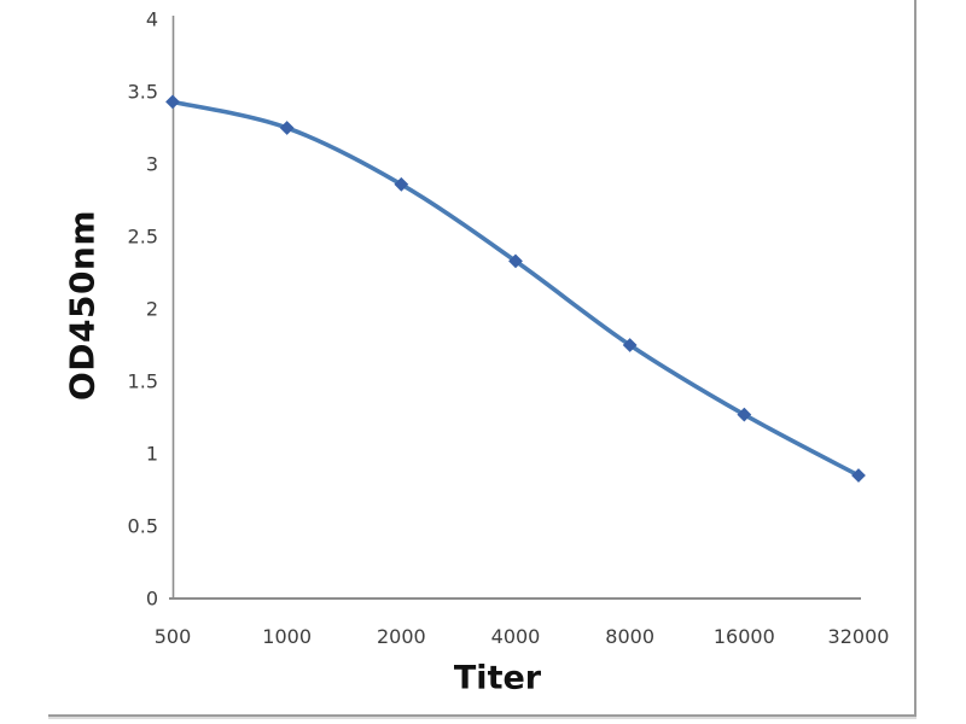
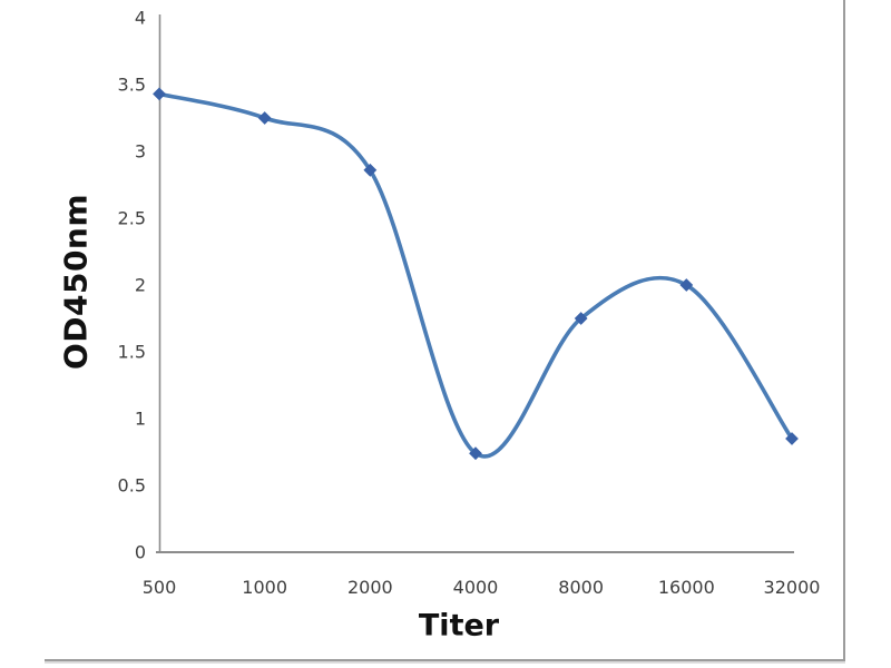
4000: 2.33 -> 0.74
16000: 1.27 -> 2.00
